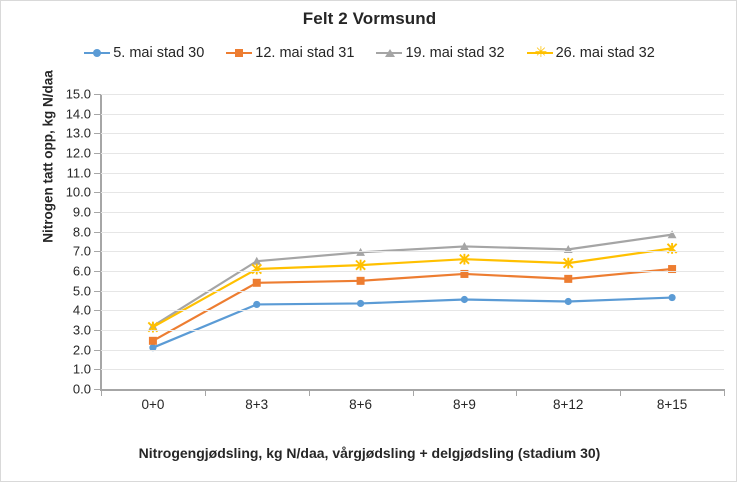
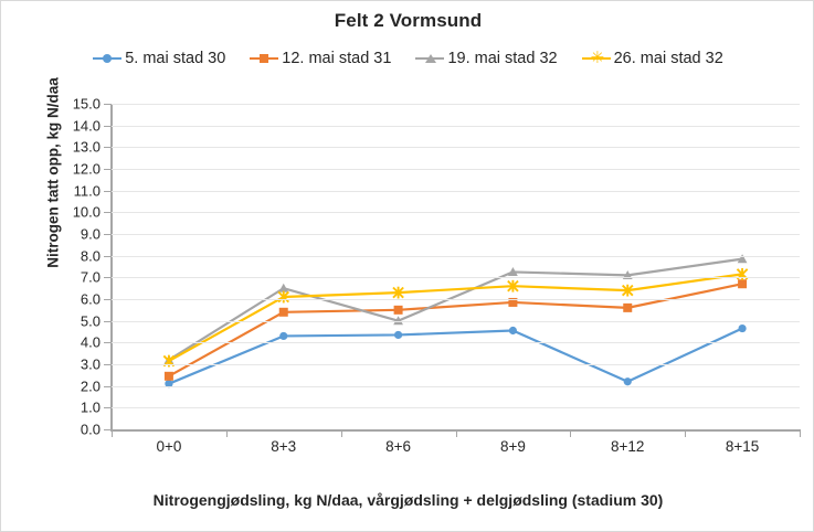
19. mai stad 32/8+6: 7.0 -> 5.0
5. mai stad 30/8+12: 4.5 -> 2.2
12. mai stad 31/8+15: 6.1 -> 6.7
